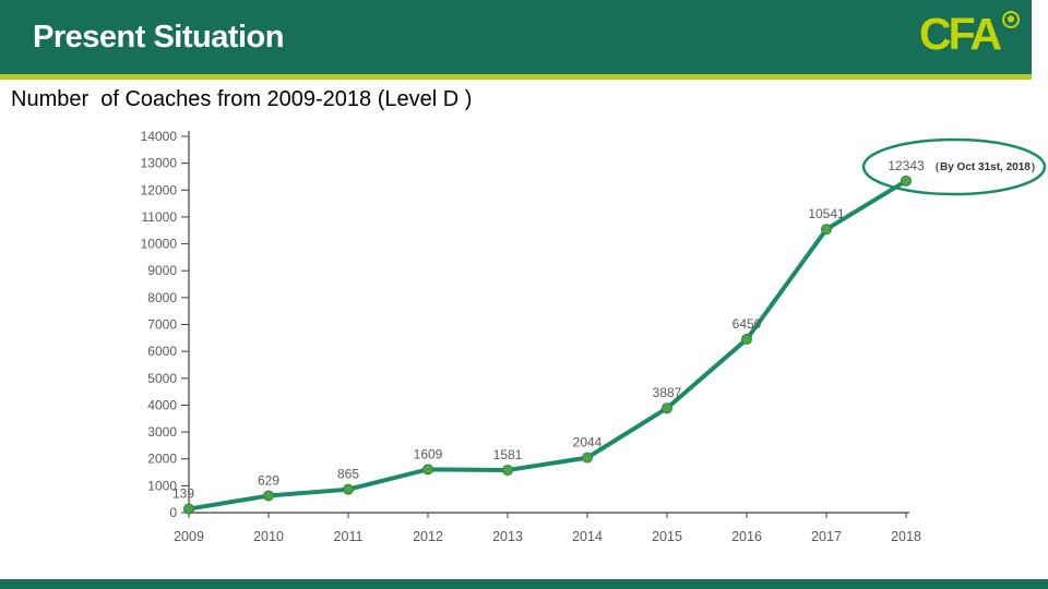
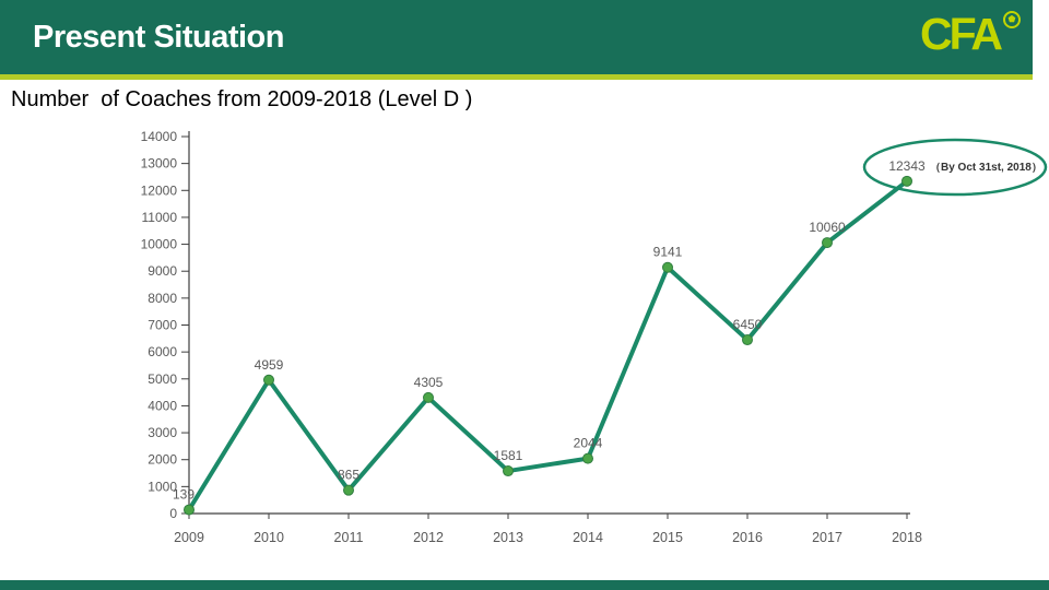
2010: 629 -> 4959
2012: 1609 -> 4305
2015: 3887 -> 9141
2017: 10541 -> 10060
